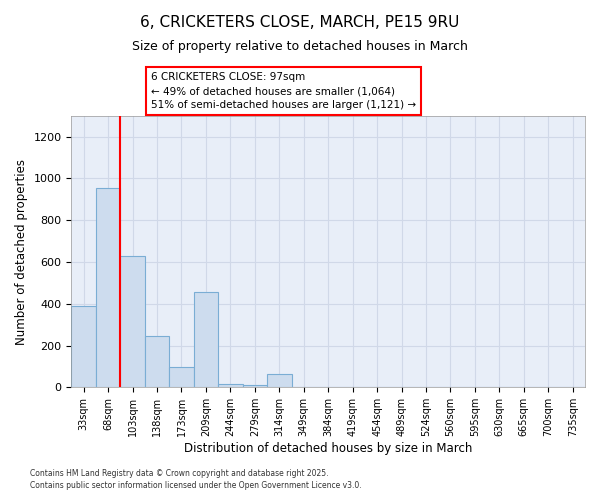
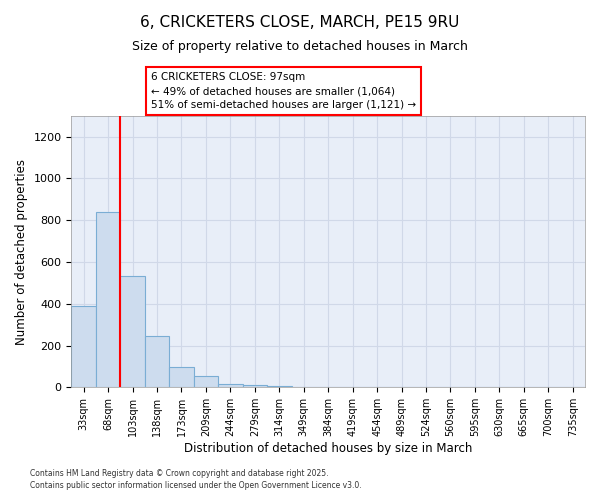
68sqm: 955 -> 840
103sqm: 630 -> 535
209sqm: 455 -> 55
314sqm: 65 -> 8
